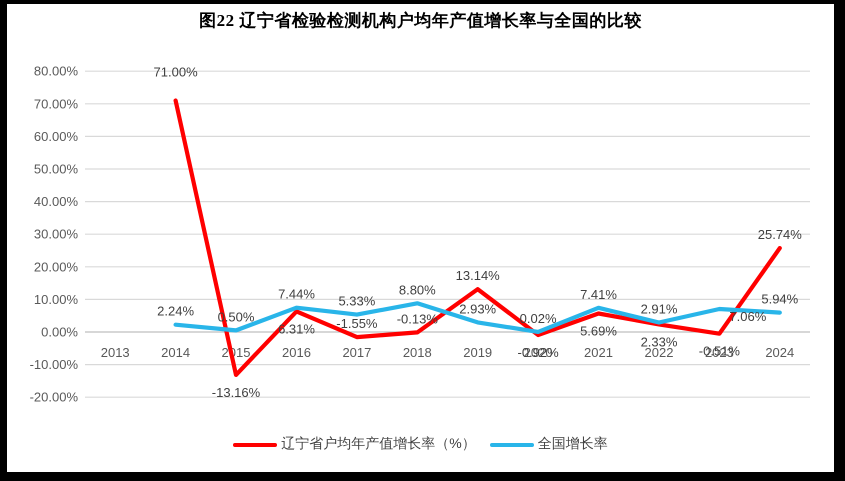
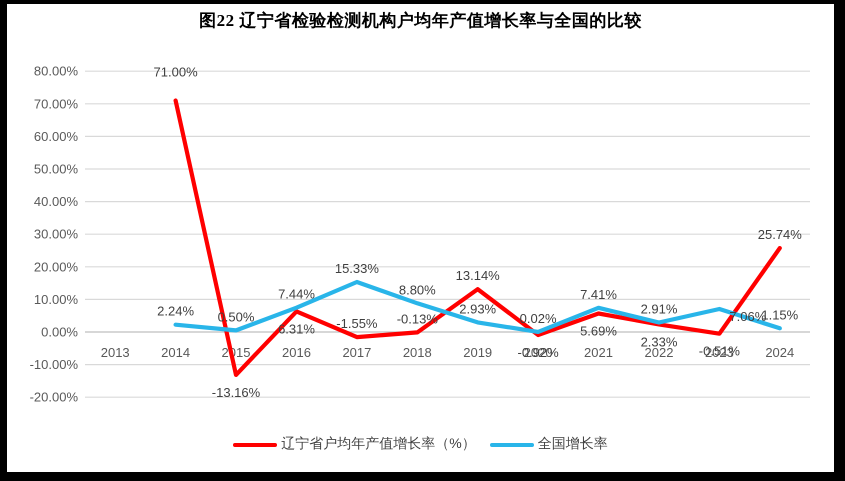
全国增长率/2017: 5.33% -> 15.33%
全国增长率/2024: 5.94% -> 1.15%
